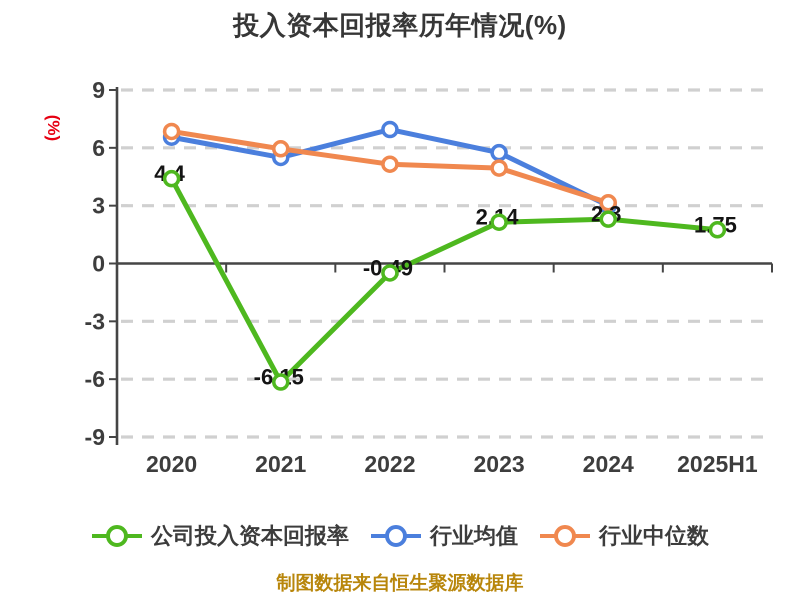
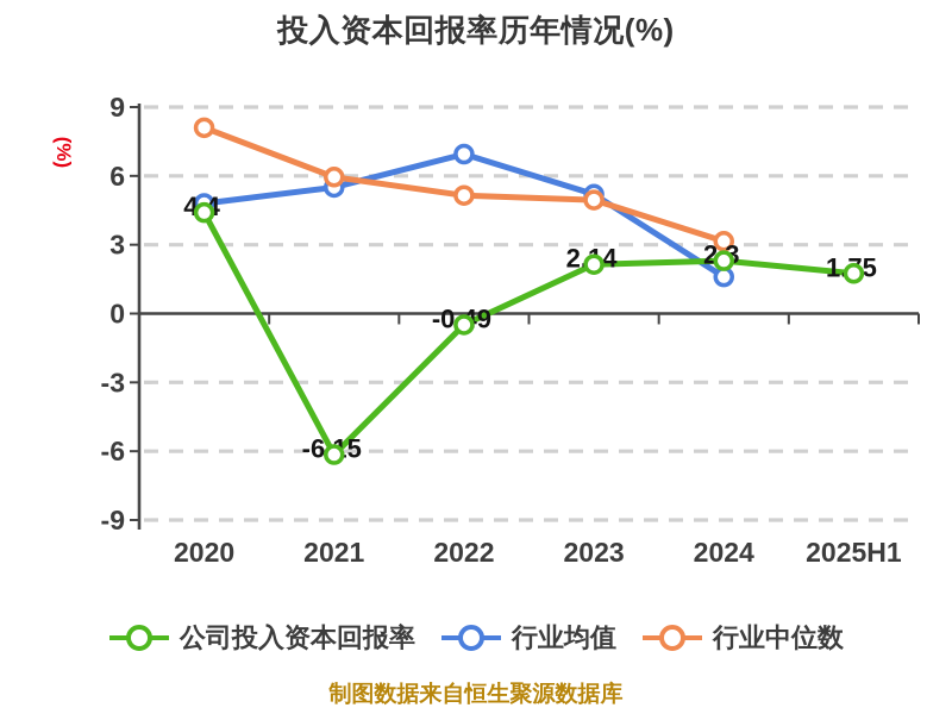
行业均值/2020: 6.5 -> 4.8
行业中位数/2020: 6.8 -> 8.1
行业均值/2023: 5.8 -> 5.2
行业均值/2024: 3.0 -> 1.6
